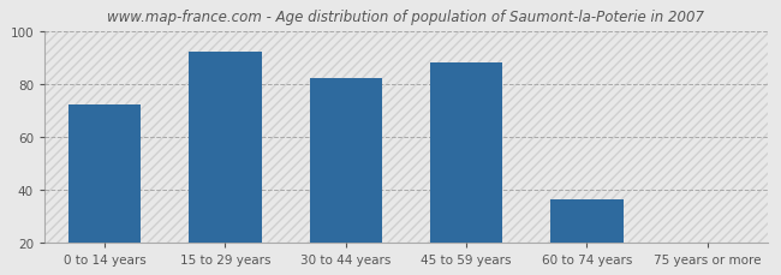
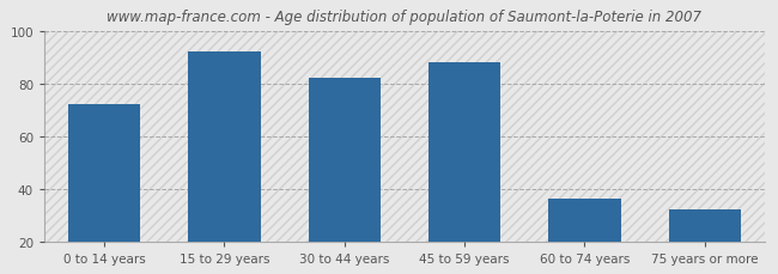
75 years or more: 20 -> 32
